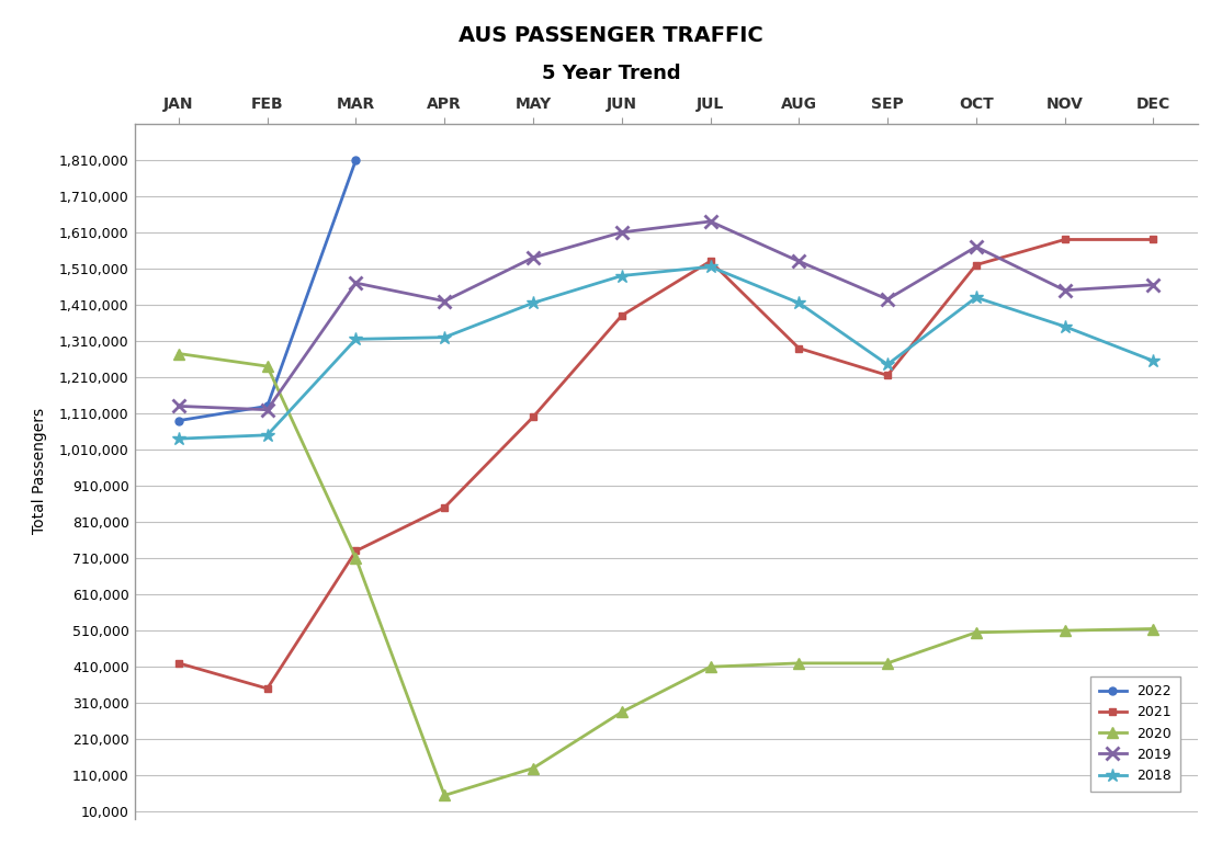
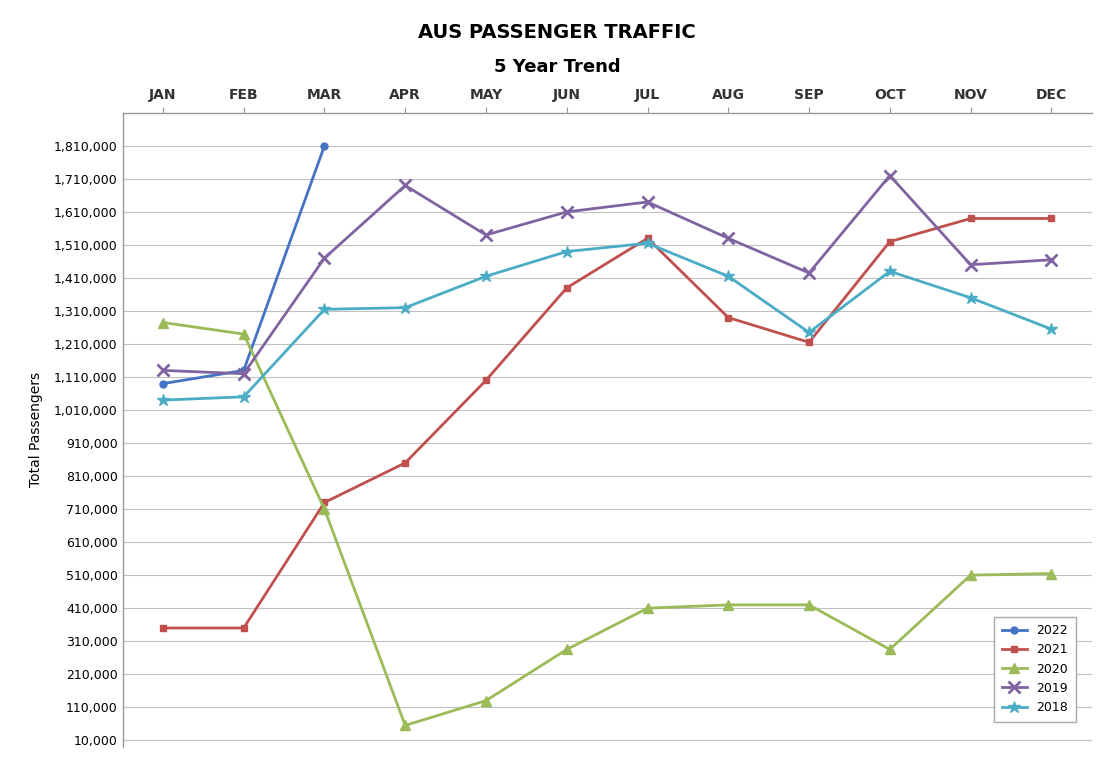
2021/JAN: 420,000 -> 350,000
2019/APR: 1,420,000 -> 1,690,000
2020/OCT: 505,000 -> 285,000
2019/OCT: 1,570,000 -> 1,720,000
